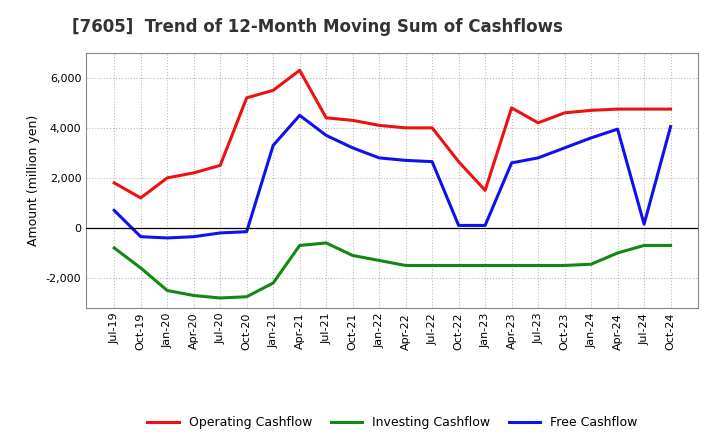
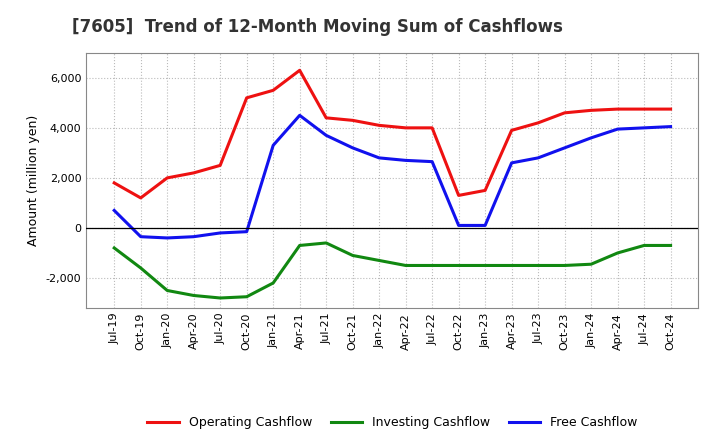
Operating Cashflow/Oct-22: 2,650 -> 1,300
Operating Cashflow/Apr-23: 4,800 -> 3,900
Free Cashflow/Jul-24: 150 -> 4,000
